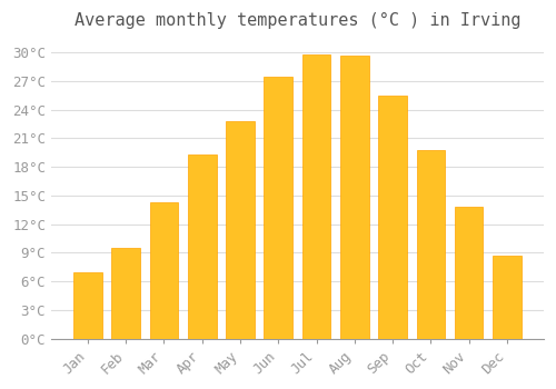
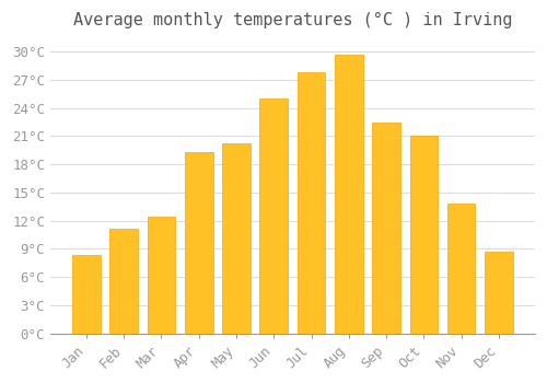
Jan: 7.0°C -> 8.4°C
Feb: 9.5°C -> 11.2°C
Mar: 14.3°C -> 12.4°C
May: 22.8°C -> 20.2°C
Jun: 27.5°C -> 25.0°C
Jul: 29.8°C -> 27.8°C
Sep: 25.5°C -> 22.4°C
Oct: 19.8°C -> 21.0°C
